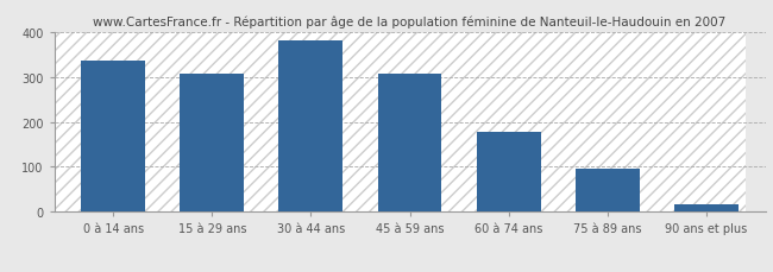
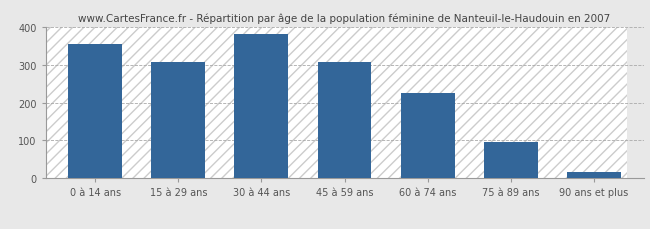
0 à 14 ans: 335 -> 355
60 à 74 ans: 177 -> 225
